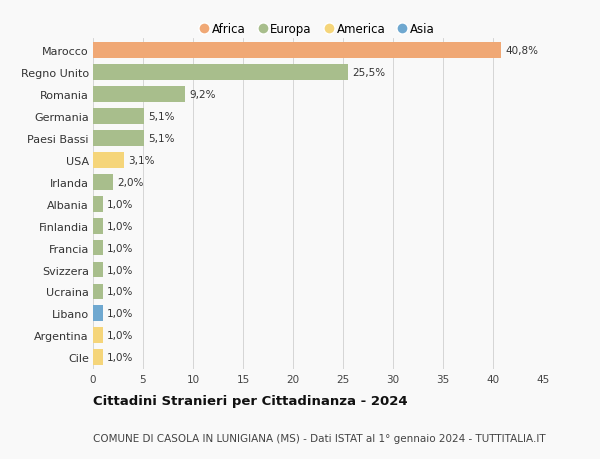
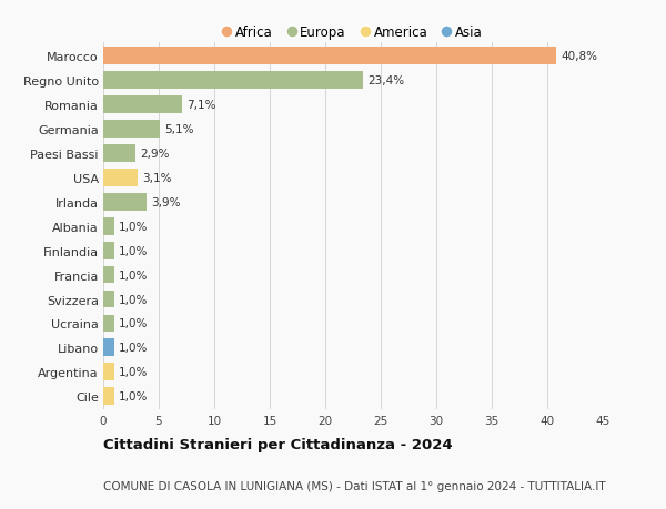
Regno Unito: 25,5% -> 23,4%
Romania: 9,2% -> 7,1%
Paesi Bassi: 5,1% -> 2,9%
Irlanda: 2,0% -> 3,9%
